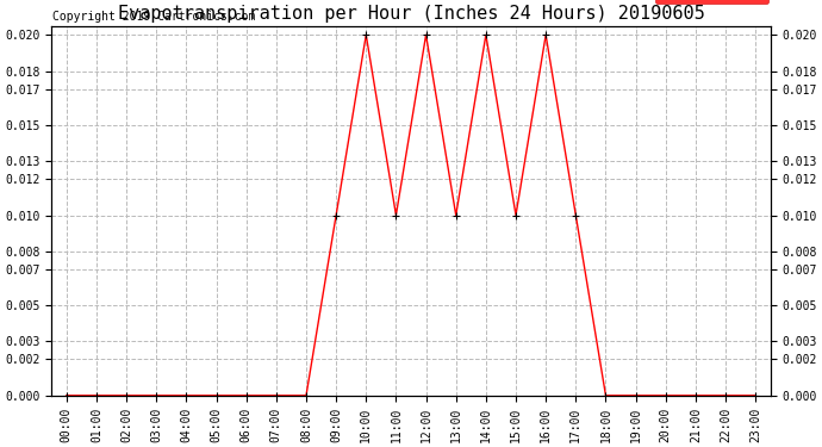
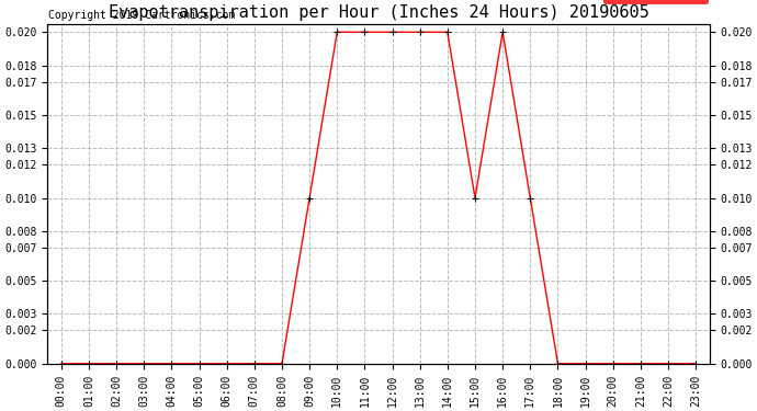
11:00: 0.01 -> 0.02
13:00: 0.01 -> 0.02
